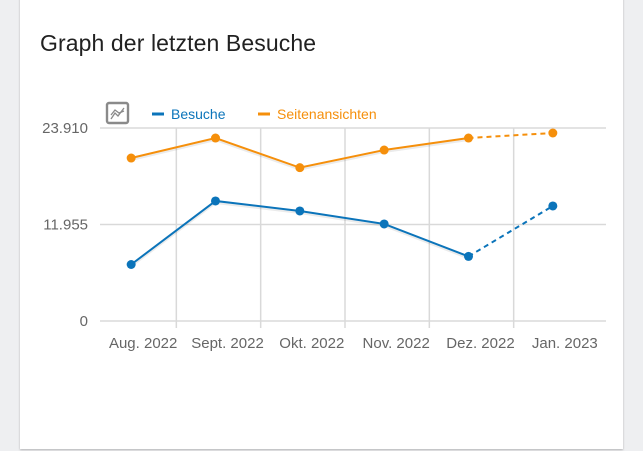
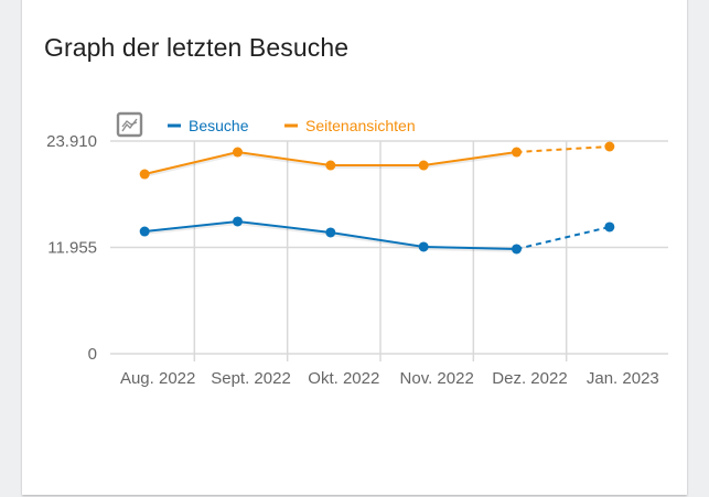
Besuche/Aug. 2022: 7000 -> 14000
Seitenansichten/Okt. 2022: 19000 -> 21000
Besuche/Dez. 2022: 8000 -> 12000
